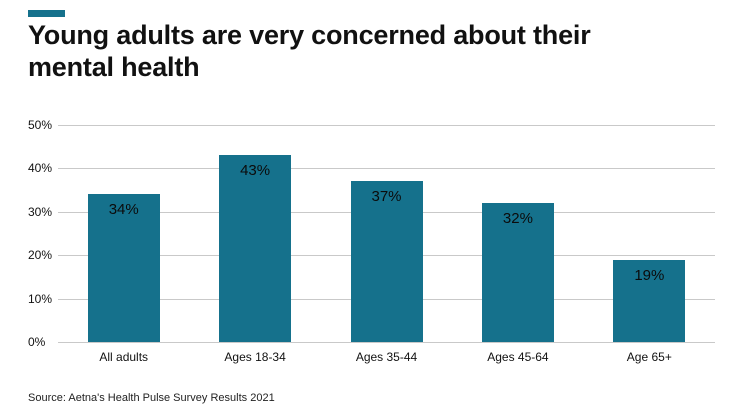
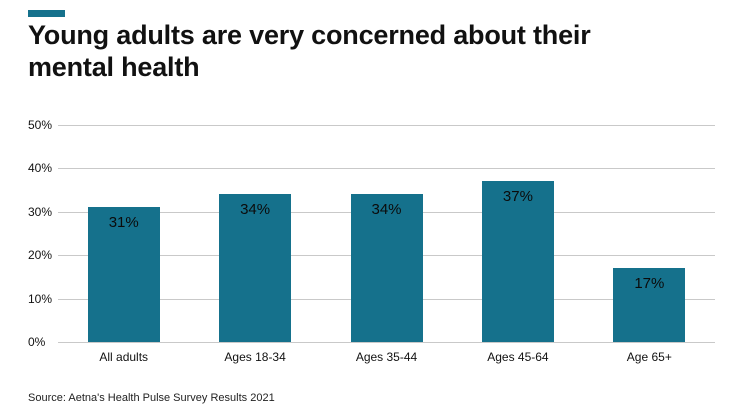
All adults: 34% -> 31%
Ages 18-34: 43% -> 34%
Ages 35-44: 37% -> 34%
Ages 45-64: 32% -> 37%
Age 65+: 19% -> 17%
